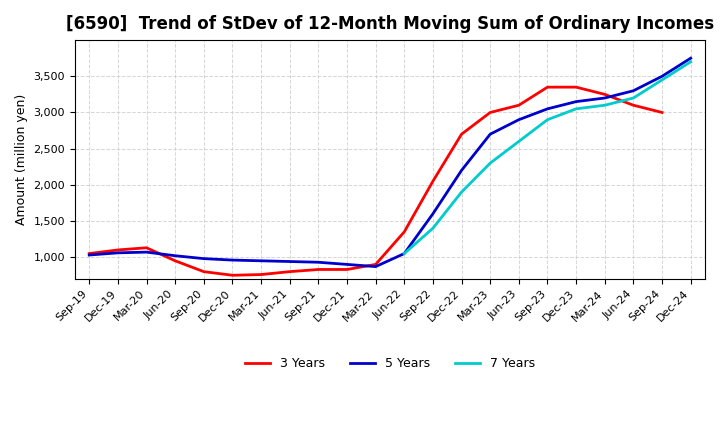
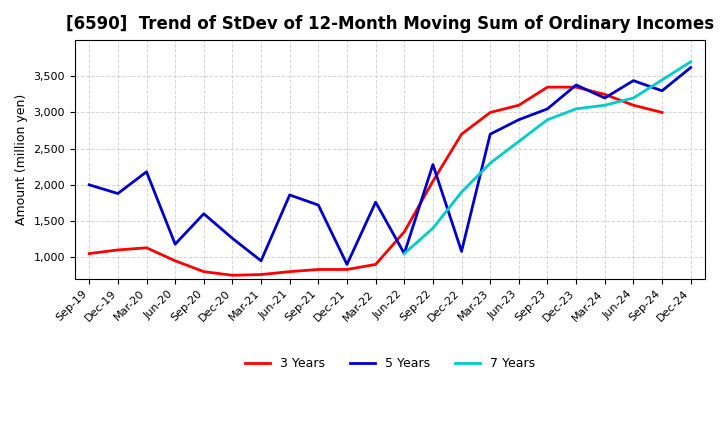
5 Years/Sep-19: 1,030 -> 2,000
5 Years/Dec-19: 1,060 -> 1,880
5 Years/Mar-20: 1,070 -> 2,180
5 Years/Jun-20: 1,020 -> 1,180
5 Years/Sep-20: 980 -> 1,600
5 Years/Dec-20: 960 -> 1,260
5 Years/Jun-21: 940 -> 1,860
5 Years/Sep-21: 930 -> 1,720
5 Years/Mar-22: 870 -> 1,760
5 Years/Sep-22: 1,600 -> 2,280
5 Years/Dec-22: 2,200 -> 1,080
5 Years/Dec-23: 3,150 -> 3,380
5 Years/Jun-24: 3,300 -> 3,440
5 Years/Sep-24: 3,500 -> 3,300
5 Years/Dec-24: 3,750 -> 3,620
